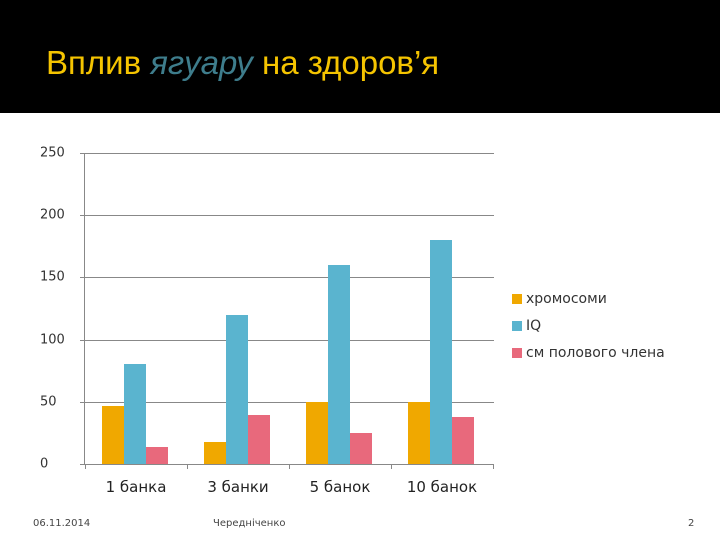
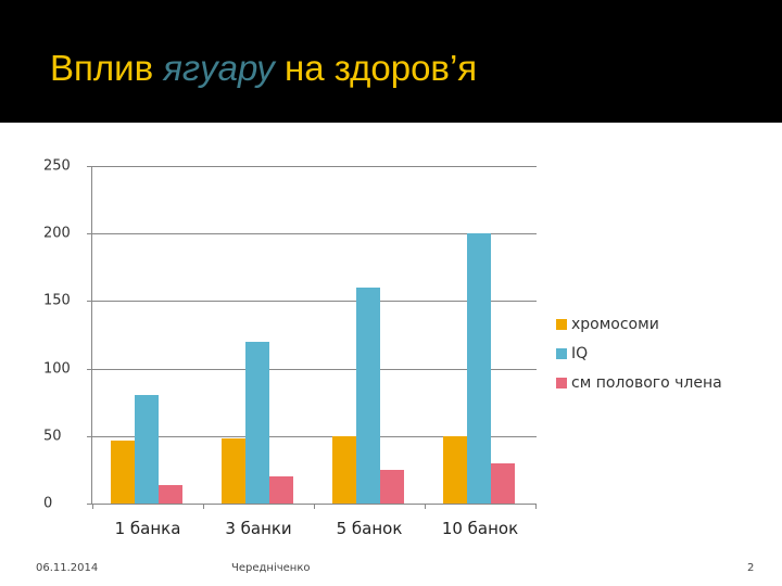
хромосоми/3 банки: 18 -> 48
см полового члена/3 банки: 39 -> 20
IQ/10 банок: 180 -> 200
см полового члена/10 банок: 38 -> 30
